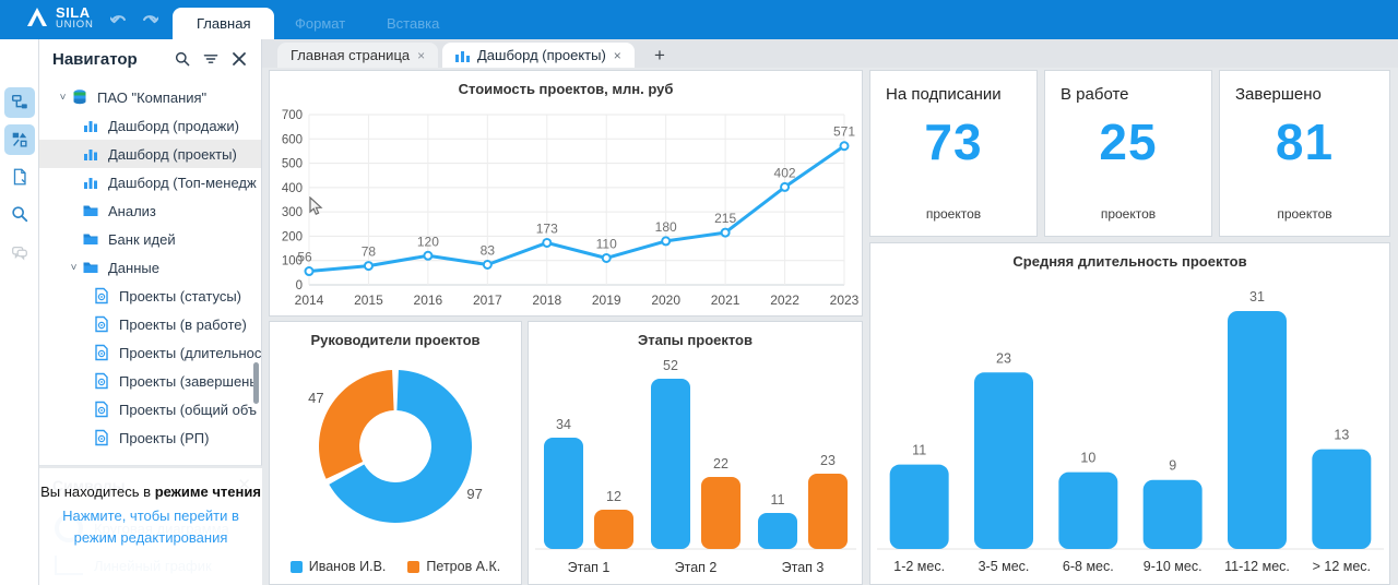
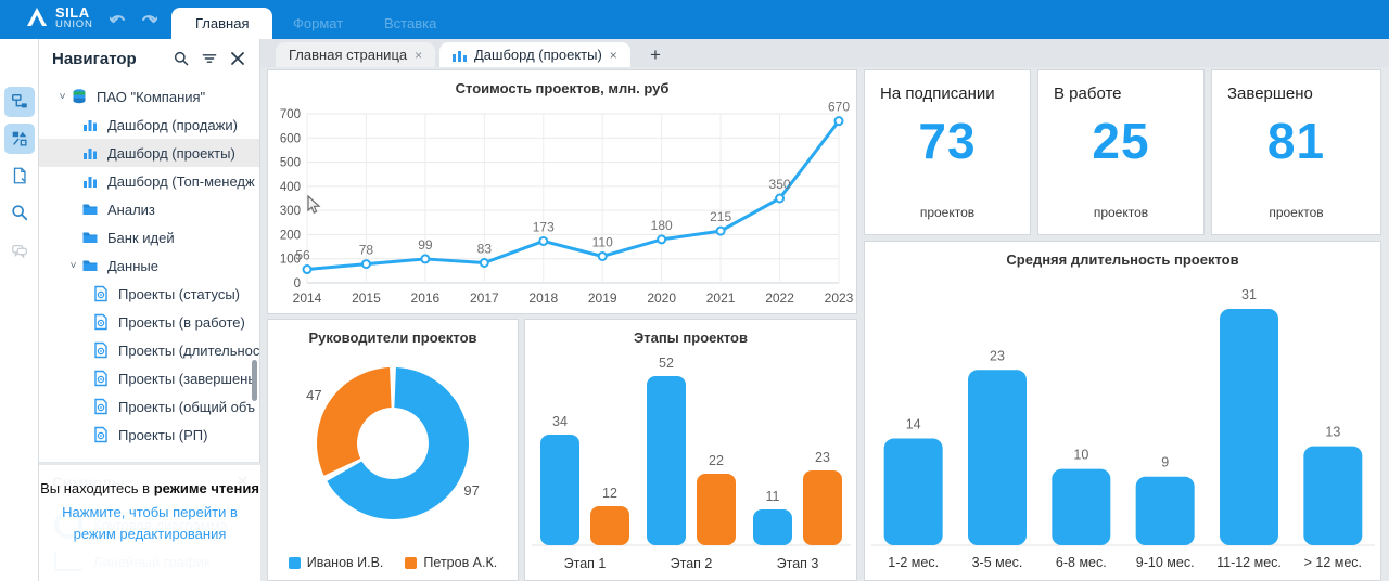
Стоимость проектов, млн. руб/2016: 120 -> 99
Стоимость проектов, млн. руб/2022: 402 -> 350
Стоимость проектов, млн. руб/2023: 571 -> 670
Средняя длительность проектов/1-2 мес.: 11 -> 14
